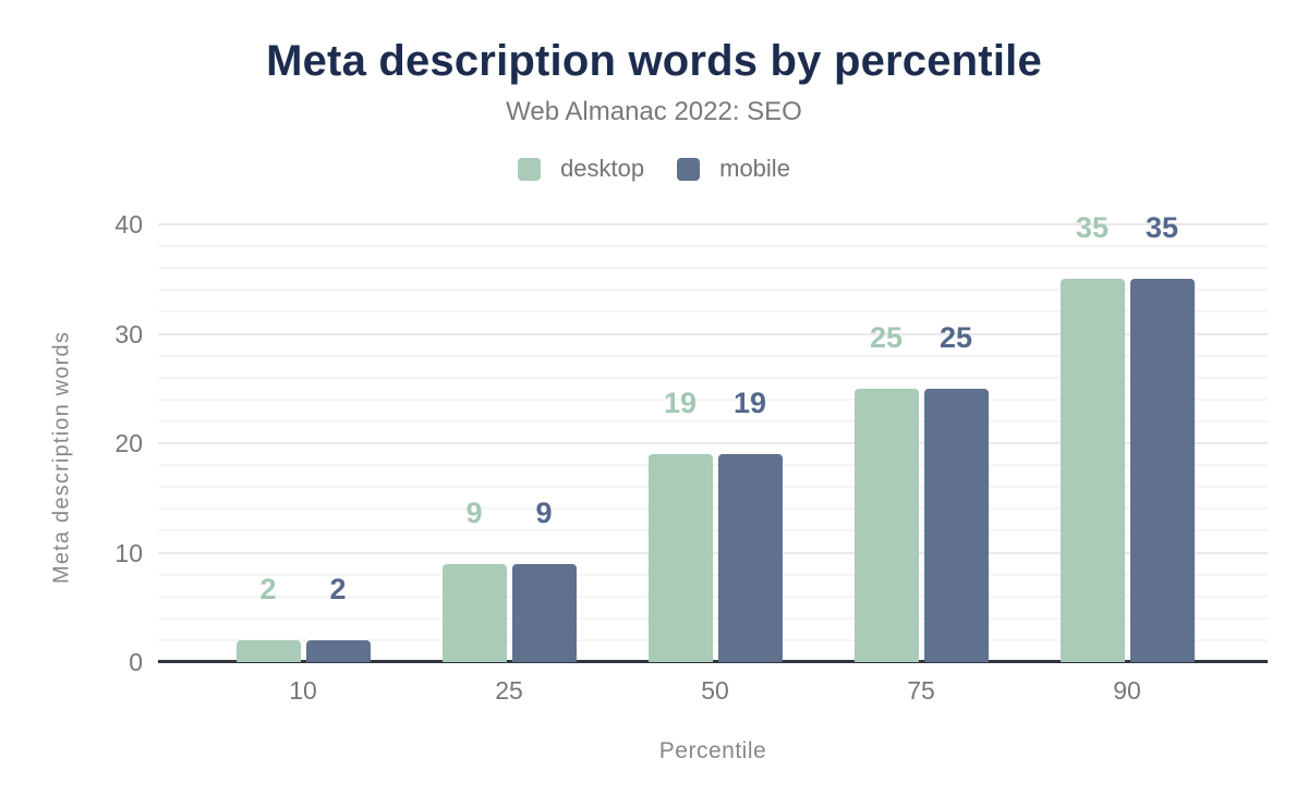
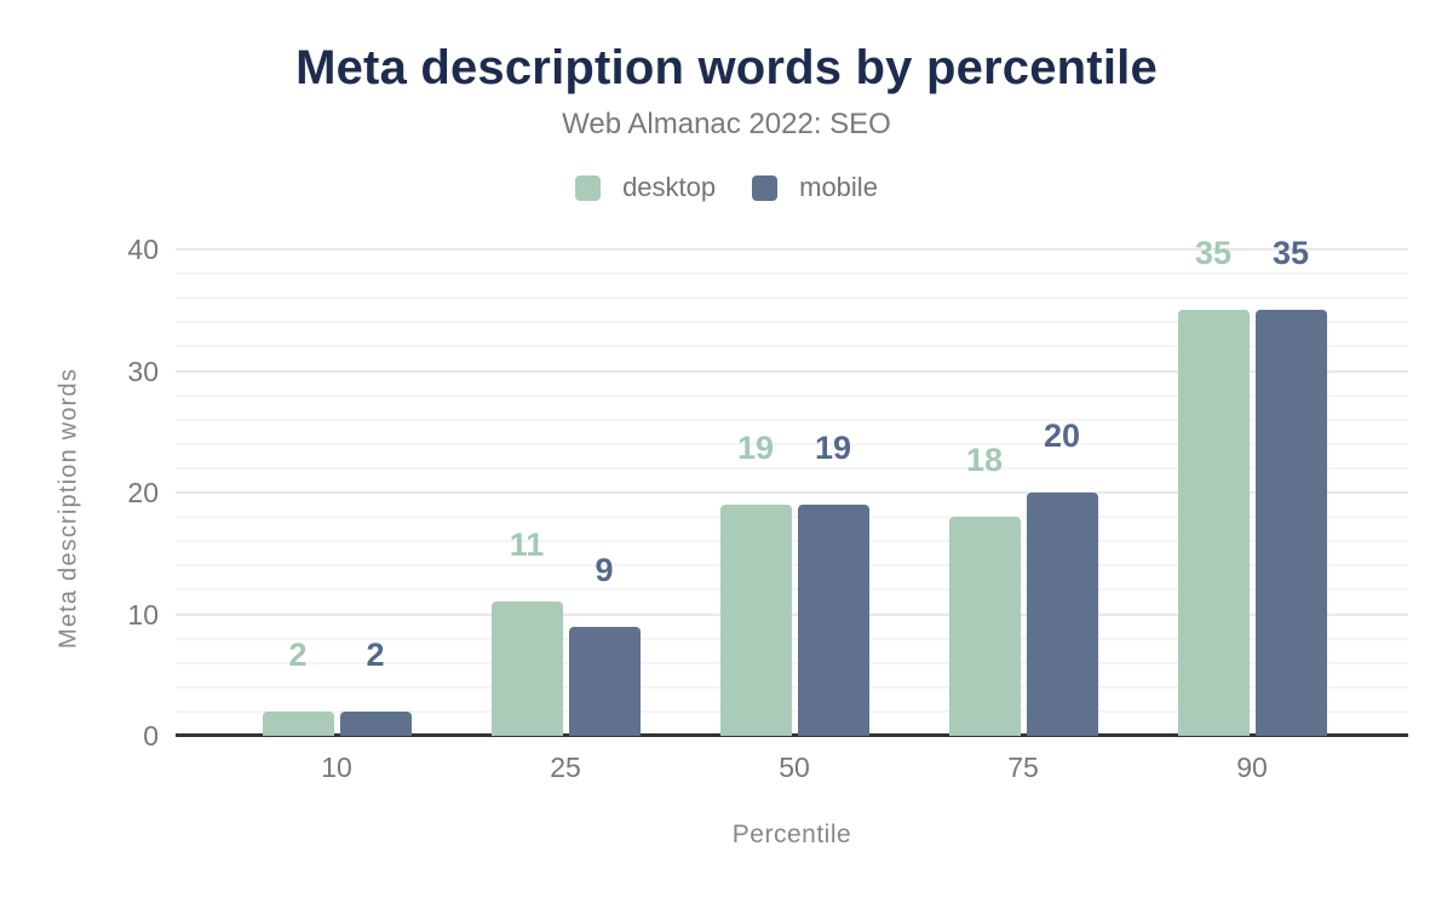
desktop/25: 9 -> 11
desktop/75: 25 -> 18
mobile/75: 25 -> 20
